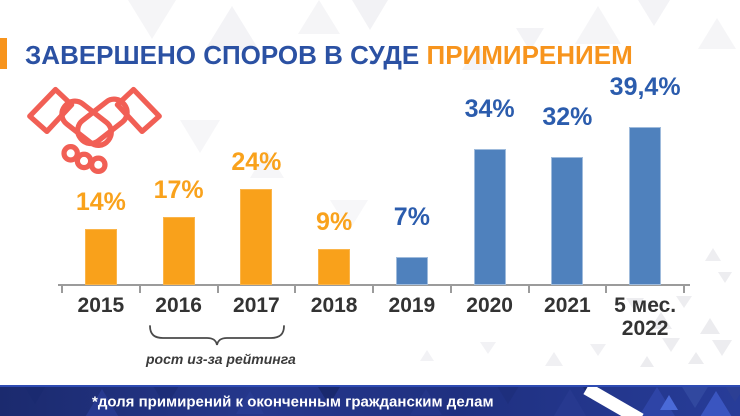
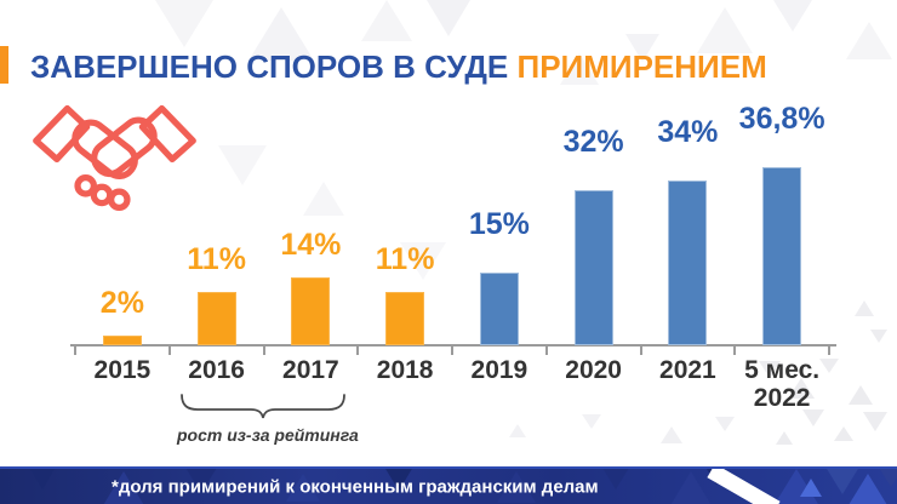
2015: 14% -> 2%
2016: 17% -> 11%
2017: 24% -> 14%
2018: 9% -> 11%
2019: 7% -> 15%
2020: 34% -> 32%
2021: 32% -> 34%
5 мес. 2022: 39,4% -> 36,8%
